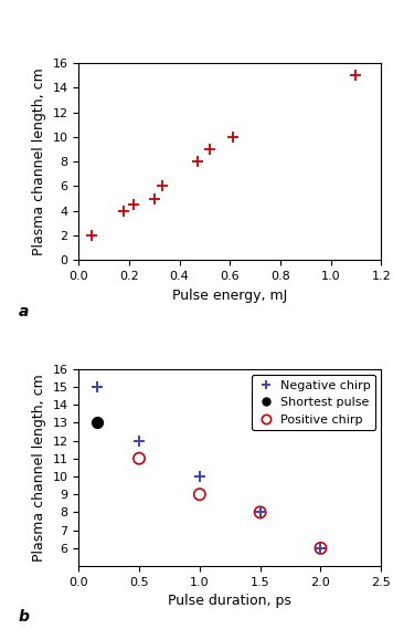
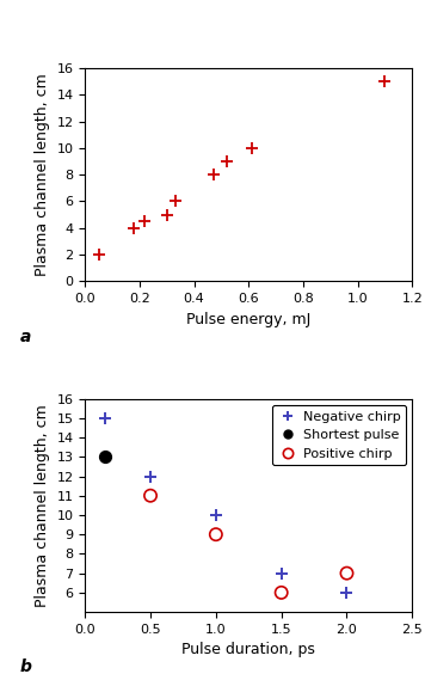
Negative chirp/1.5: 8 -> 7
Positive chirp/1.5: 8 -> 6
Positive chirp/2.0: 6 -> 7
